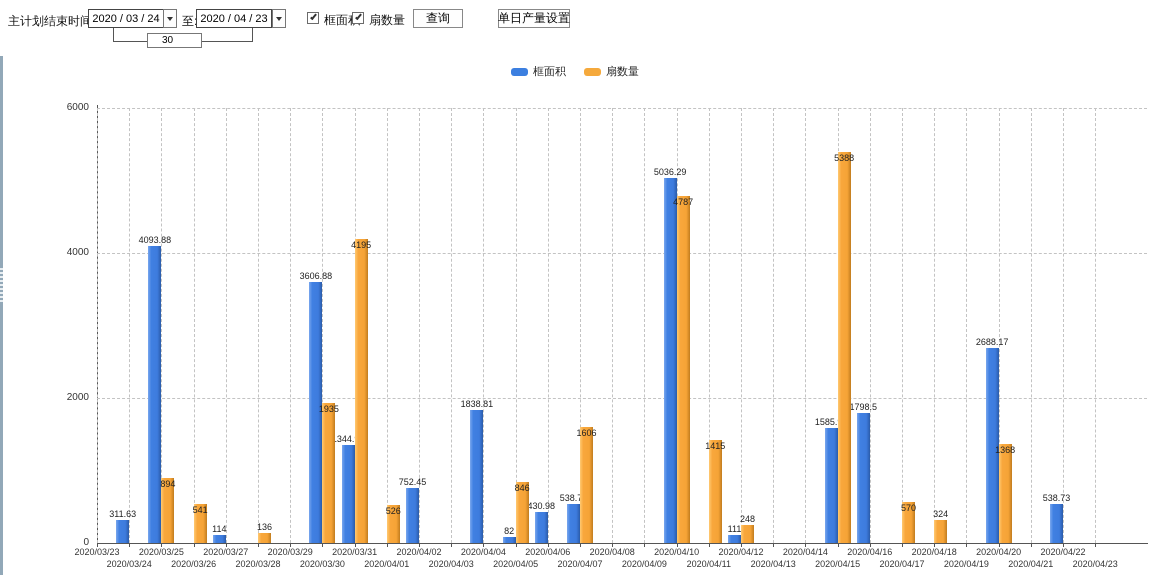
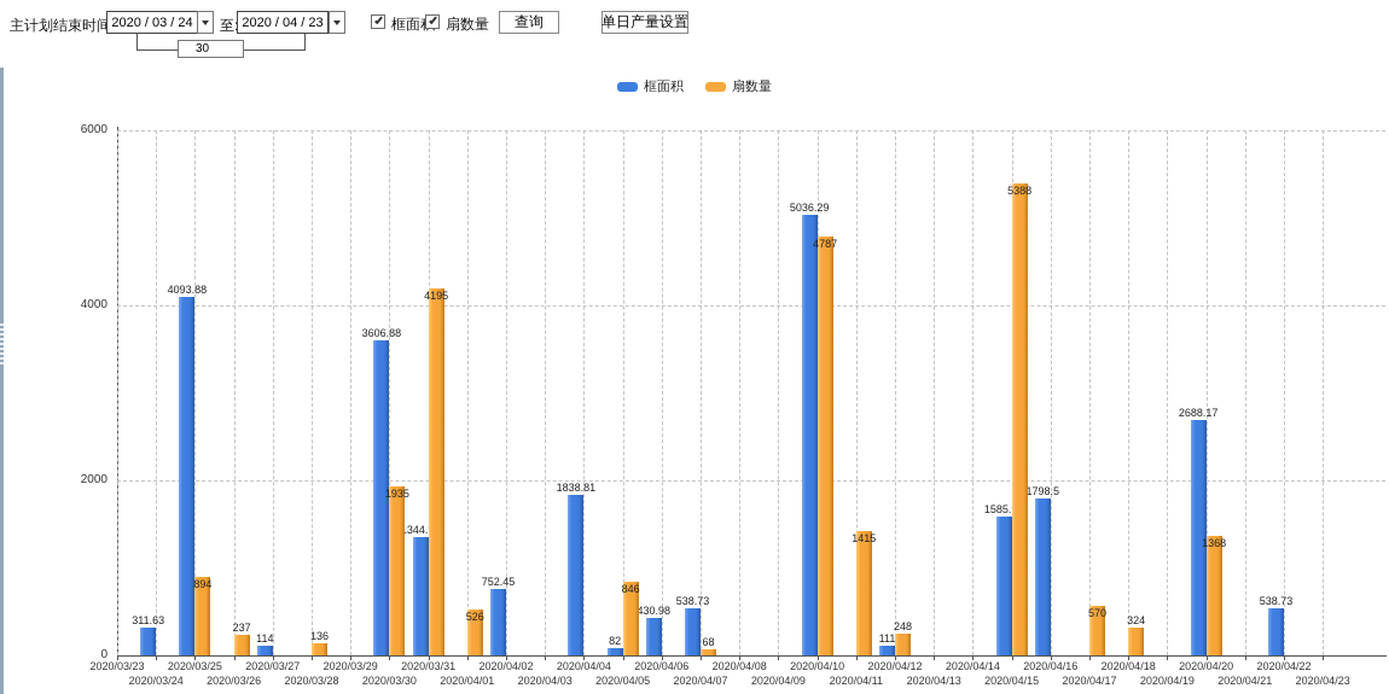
扇数量/2020/03/26: 541 -> 237
扇数量/2020/04/07: 1606 -> 68
